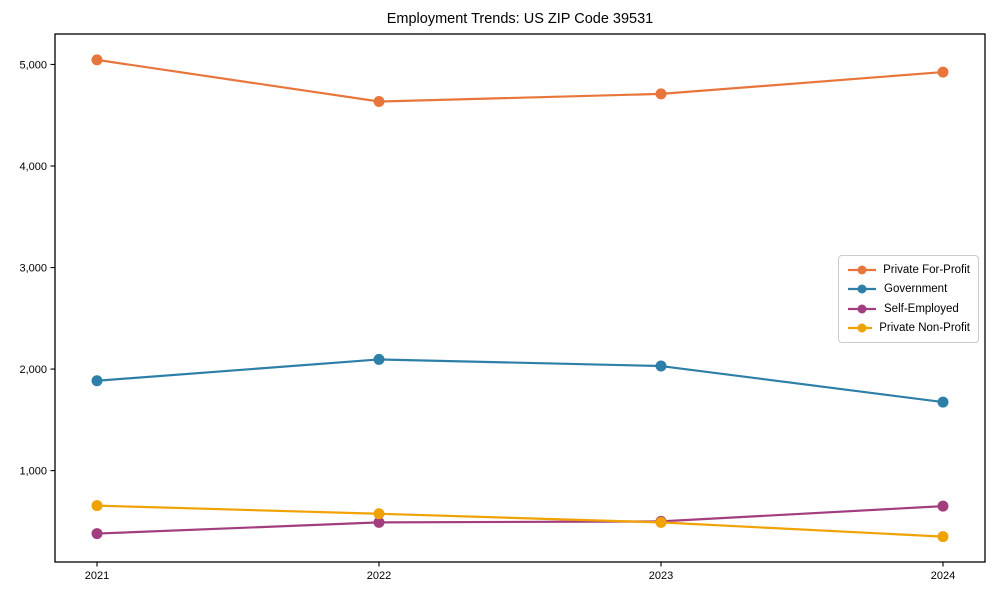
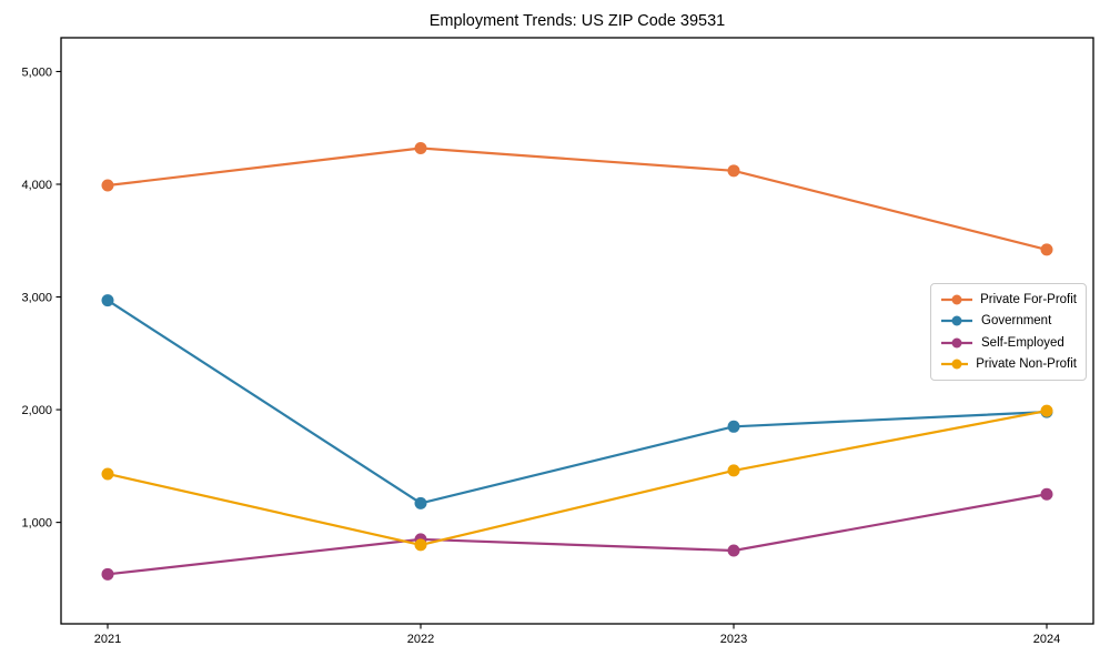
Private For-Profit/2021: 5040 -> 3990
Government/2021: 1880 -> 2970
Self-Employed/2021: 380 -> 540
Private Non-Profit/2021: 660 -> 1430
Private For-Profit/2022: 4640 -> 4320
Government/2022: 2100 -> 1170
Self-Employed/2022: 490 -> 850
Private Non-Profit/2022: 580 -> 800
Private For-Profit/2023: 4710 -> 4120
Government/2023: 2030 -> 1850
Self-Employed/2023: 500 -> 750
Private Non-Profit/2023: 490 -> 1460
Private For-Profit/2024: 4920 -> 3420
Government/2024: 1680 -> 1980
Self-Employed/2024: 650 -> 1250
Private Non-Profit/2024: 350 -> 1990
